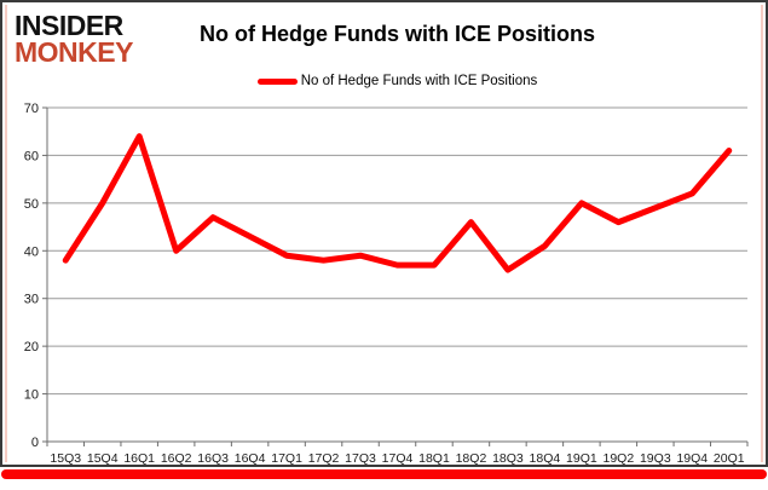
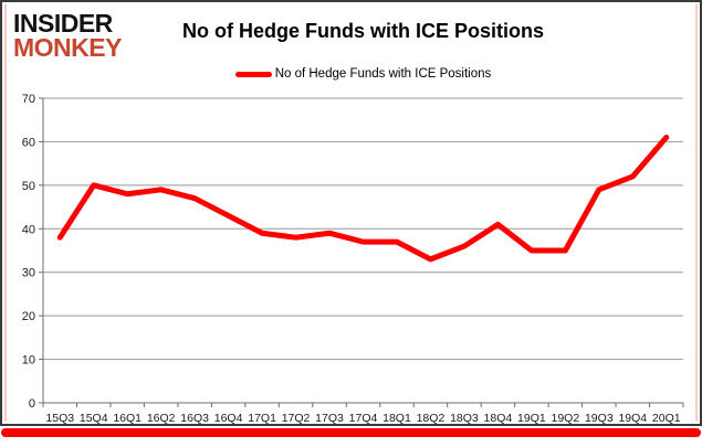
16Q1: 64 -> 48
16Q2: 40 -> 49
18Q2: 46 -> 33
19Q1: 50 -> 35
19Q2: 46 -> 35
